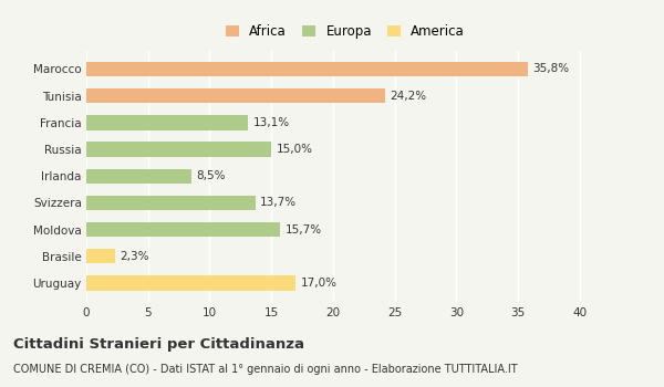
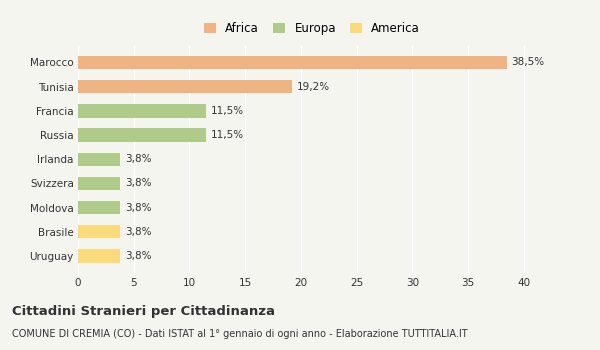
Marocco: 35,8% -> 38,5%
Tunisia: 24,2% -> 19,2%
Francia: 13,1% -> 11,5%
Russia: 15,0% -> 11,5%
Irlanda: 8,5% -> 3,8%
Svizzera: 13,7% -> 3,8%
Moldova: 15,7% -> 3,8%
Brasile: 2,3% -> 3,8%
Uruguay: 17,0% -> 3,8%
